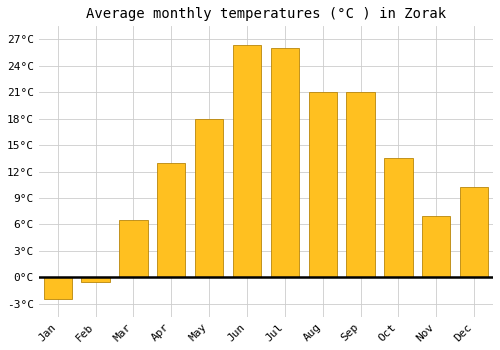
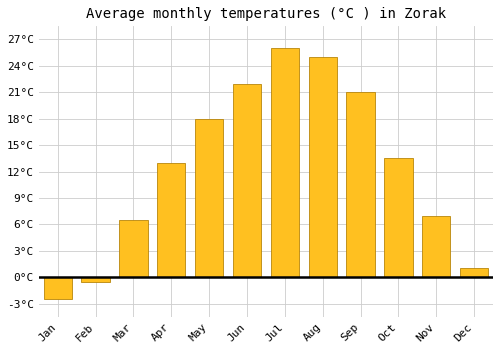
Jun: 26.4°C -> 22.0°C
Aug: 21.0°C -> 25.0°C
Dec: 10.2°C -> 1.0°C
